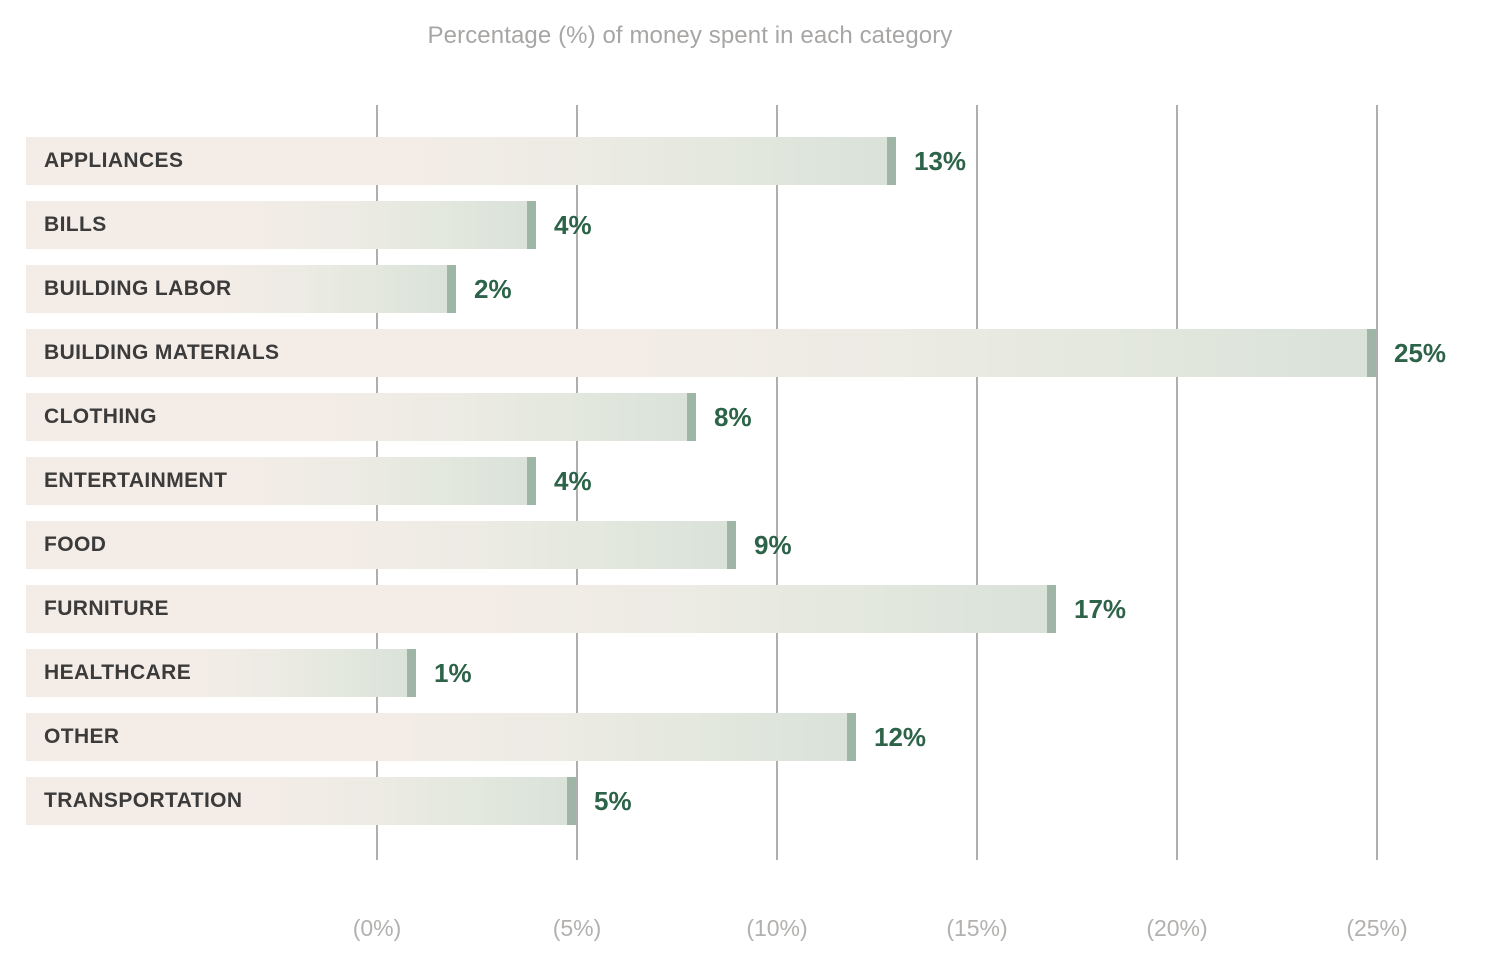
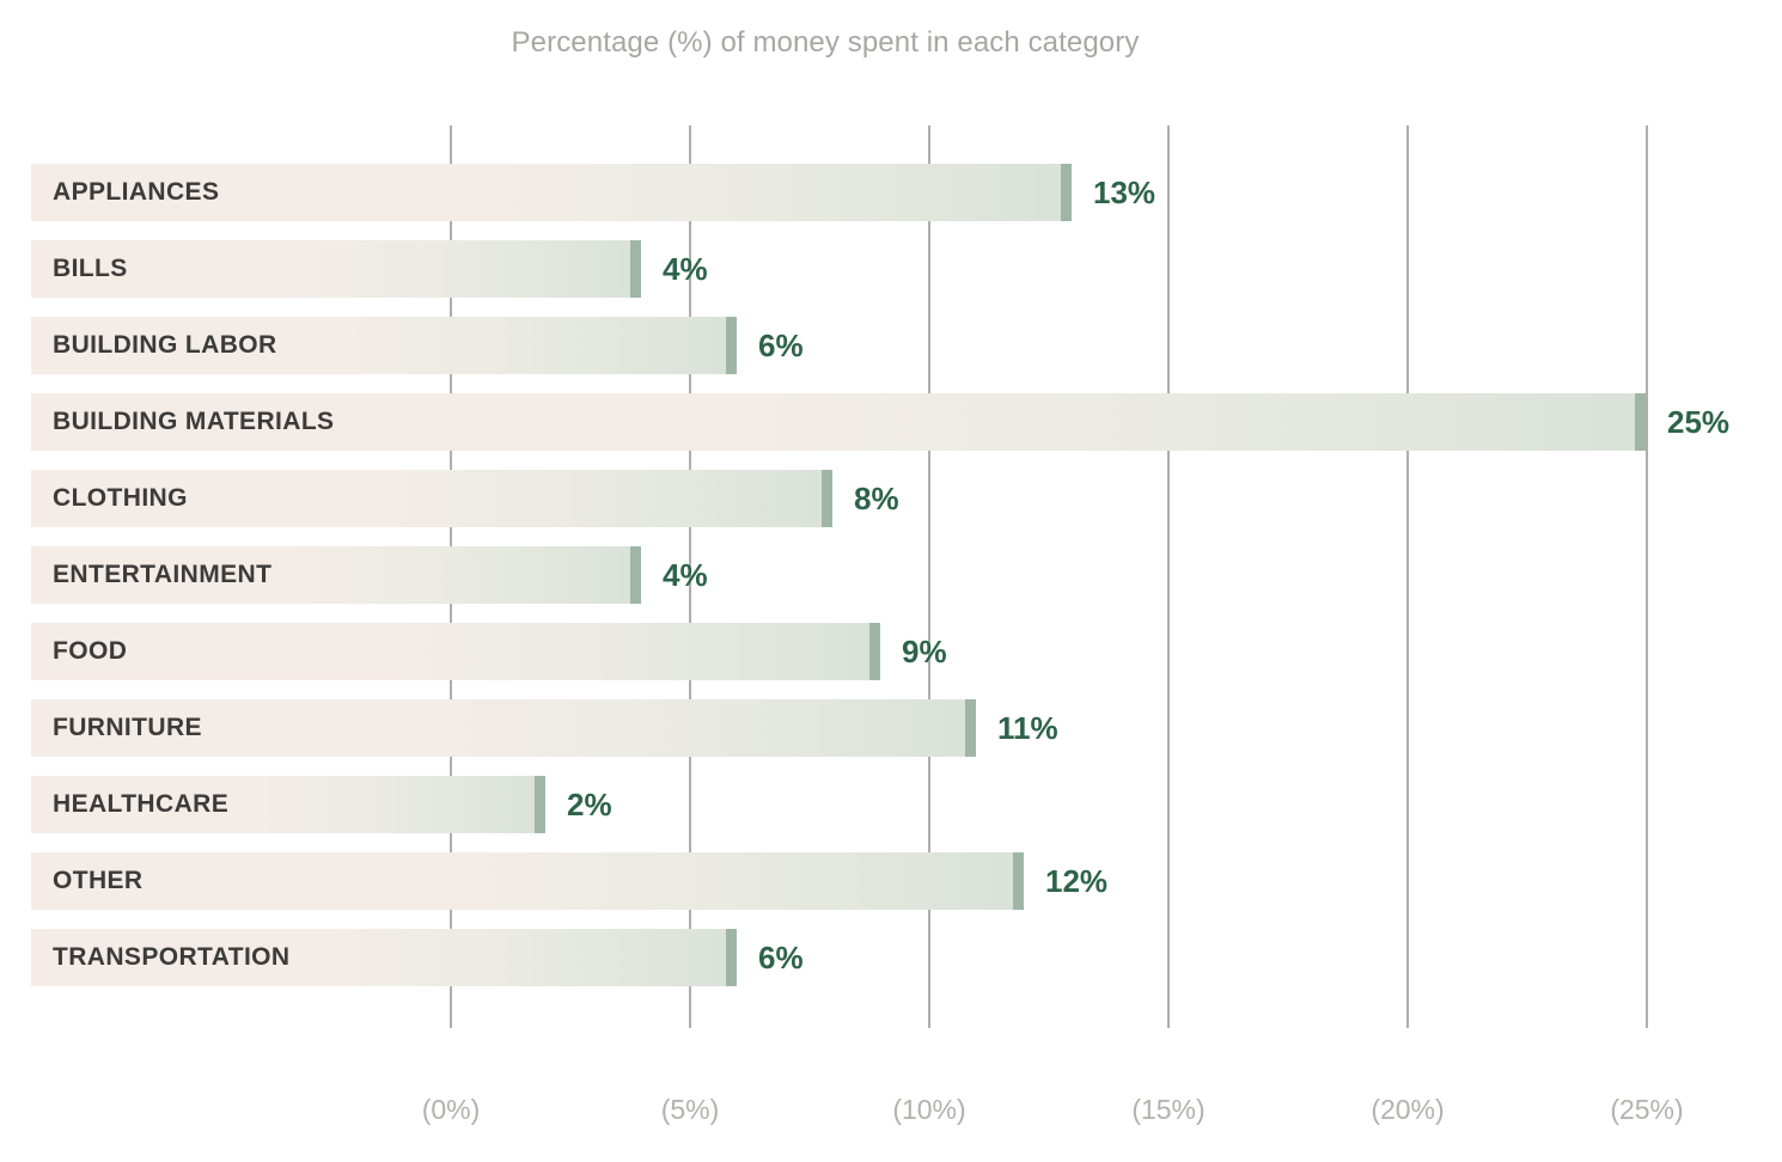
BUILDING LABOR: 2% -> 6%
FURNITURE: 17% -> 11%
HEALTHCARE: 1% -> 2%
TRANSPORTATION: 5% -> 6%
